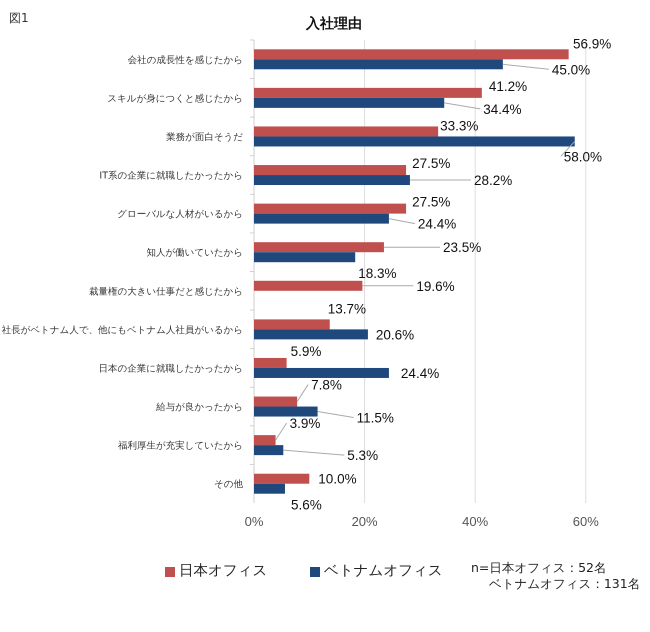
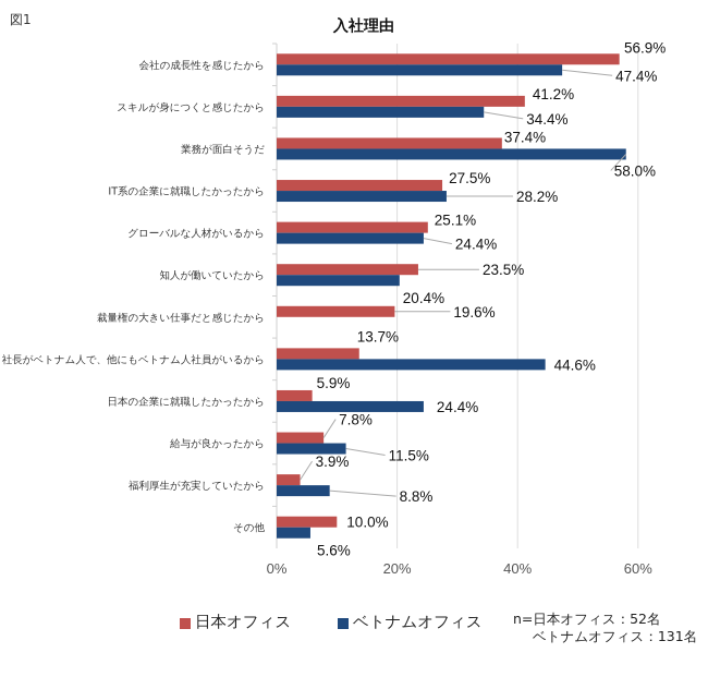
ベトナムオフィス/会社の成長性を感じたから: 45.0% -> 47.4%
日本オフィス/業務が面白そうだ: 33.3% -> 37.4%
日本オフィス/グローバルな人材がいるから: 27.5% -> 25.1%
ベトナムオフィス/知人が働いていたから: 18.3% -> 20.4%
ベトナムオフィス/社長がベトナム人で、他にもベトナム人社員がいるから: 20.6% -> 44.6%
ベトナムオフィス/福利厚生が充実していたから: 5.3% -> 8.8%
